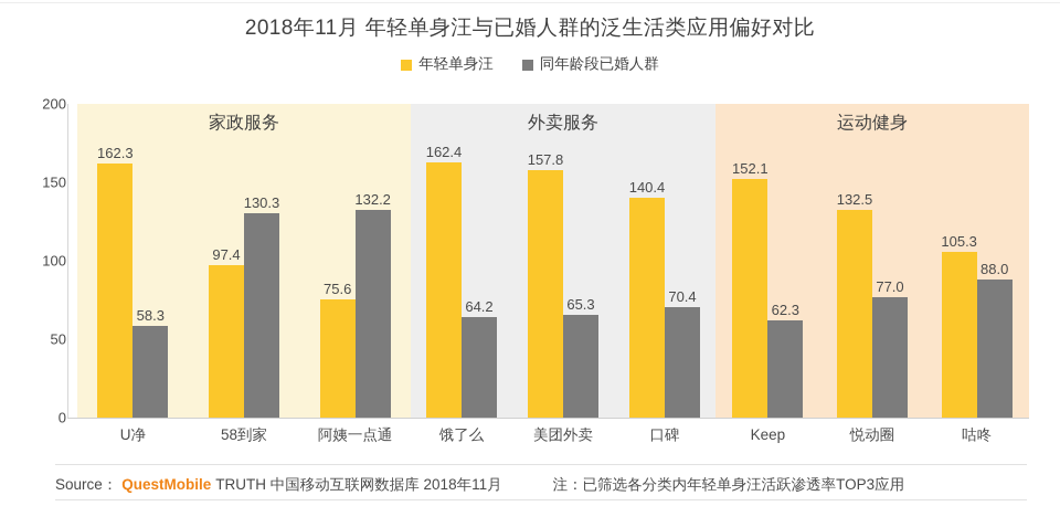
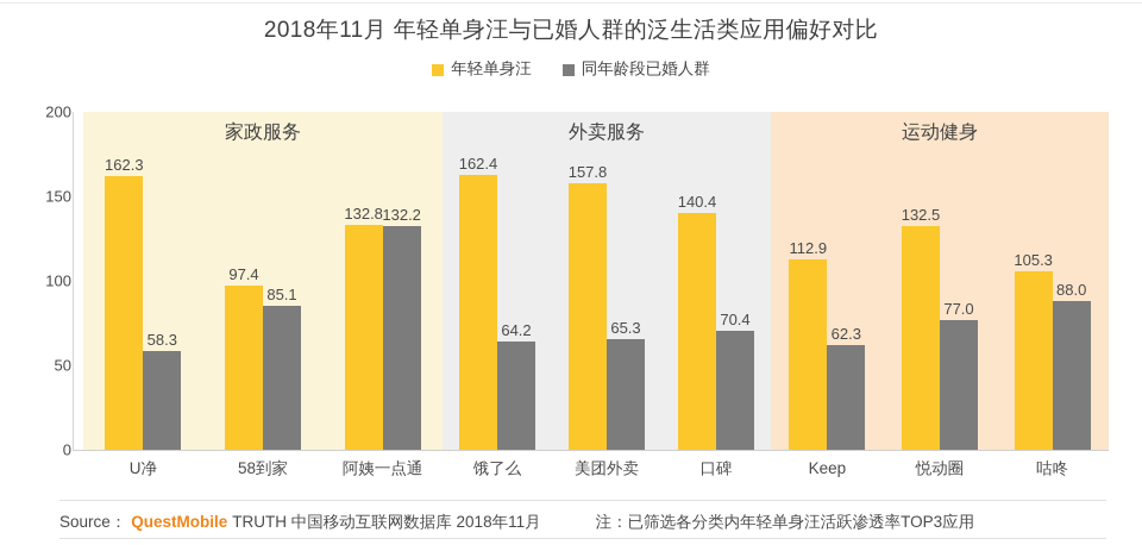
同年龄段已婚人群/58到家: 130.3 -> 85.1
年轻单身汪/阿姨一点通: 75.6 -> 132.8
年轻单身汪/Keep: 152.1 -> 112.9
